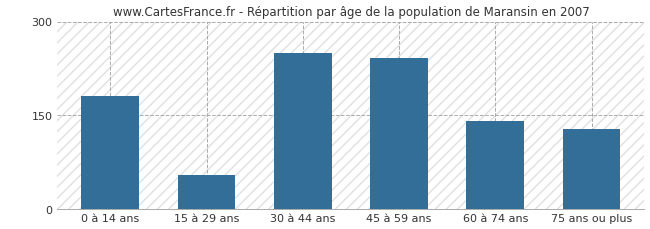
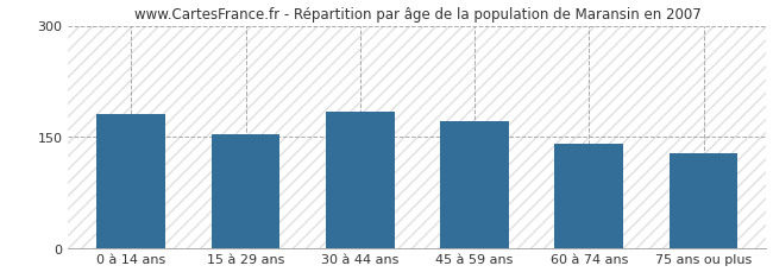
15 à 29 ans: 54 -> 153
30 à 44 ans: 250 -> 184
45 à 59 ans: 242 -> 171
